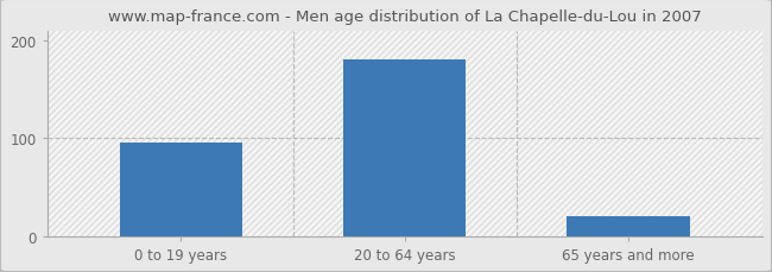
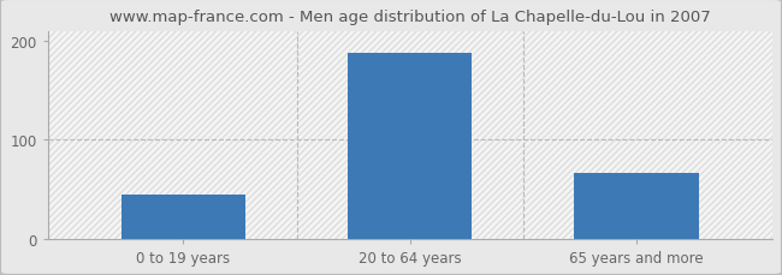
0 to 19 years: 96 -> 44
20 to 64 years: 181 -> 188
65 years and more: 20 -> 66
